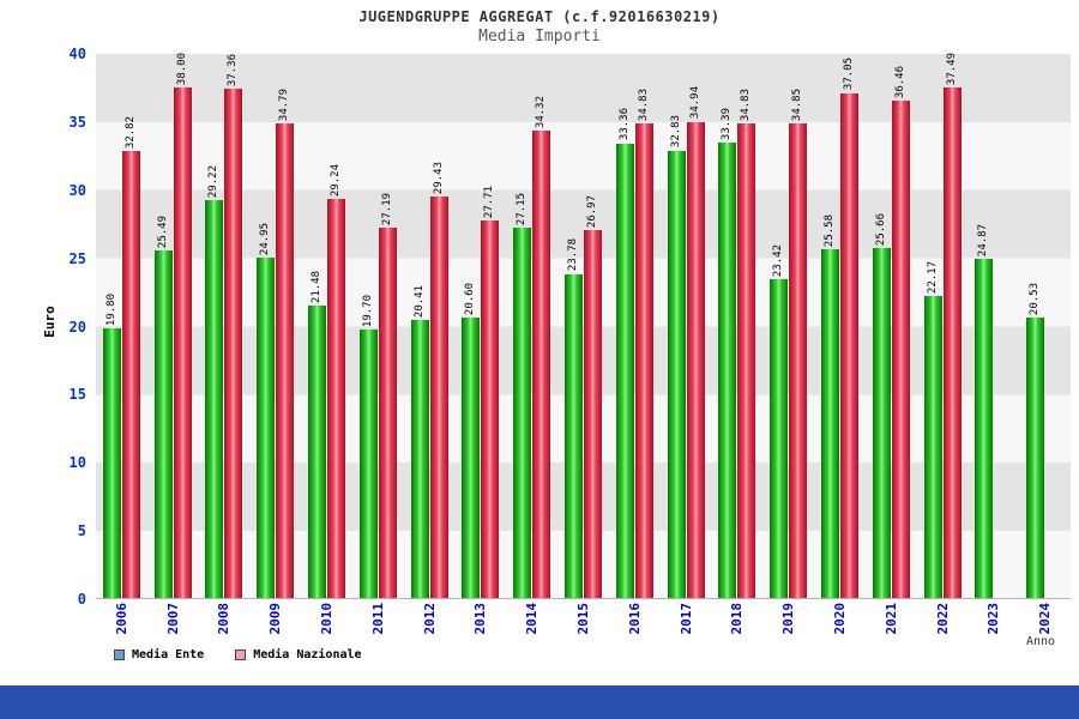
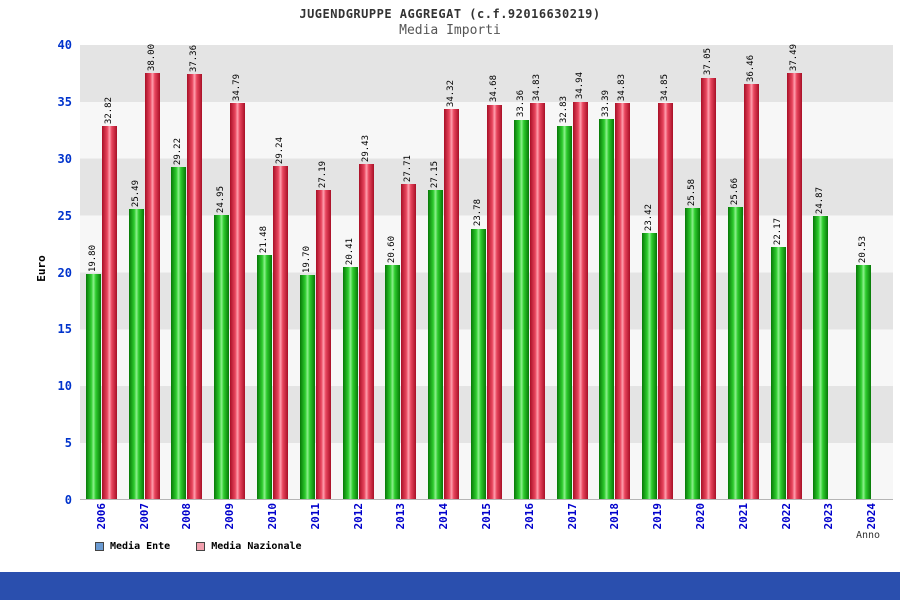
Media Nazionale/2015: 26.97 -> 34.68
